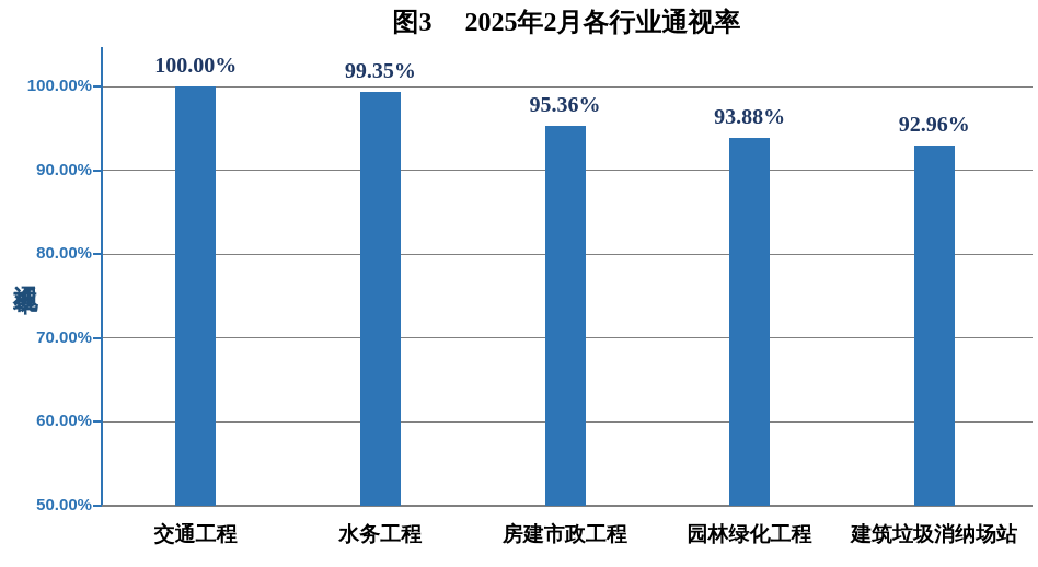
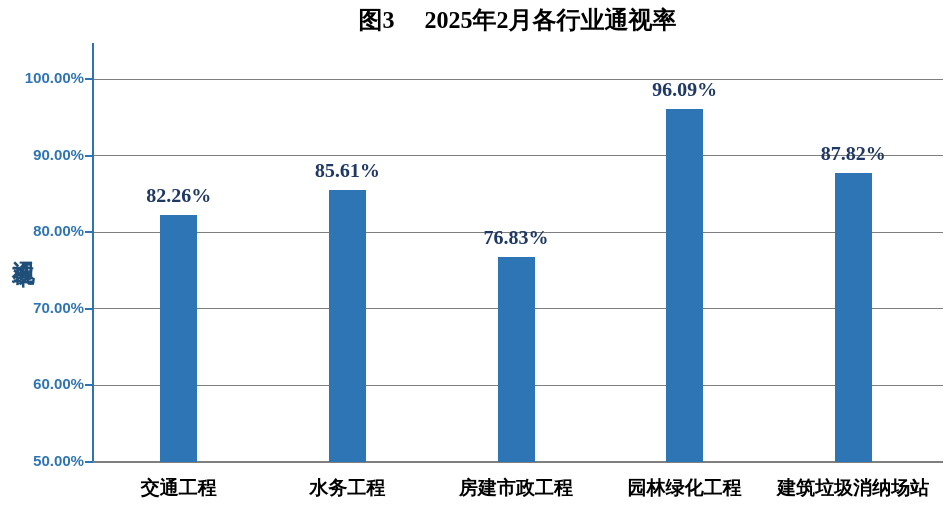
交通工程: 100.00% -> 82.26%
水务工程: 99.35% -> 85.61%
房建市政工程: 95.36% -> 76.83%
园林绿化工程: 93.88% -> 96.09%
建筑垃圾消纳场站: 92.96% -> 87.82%
